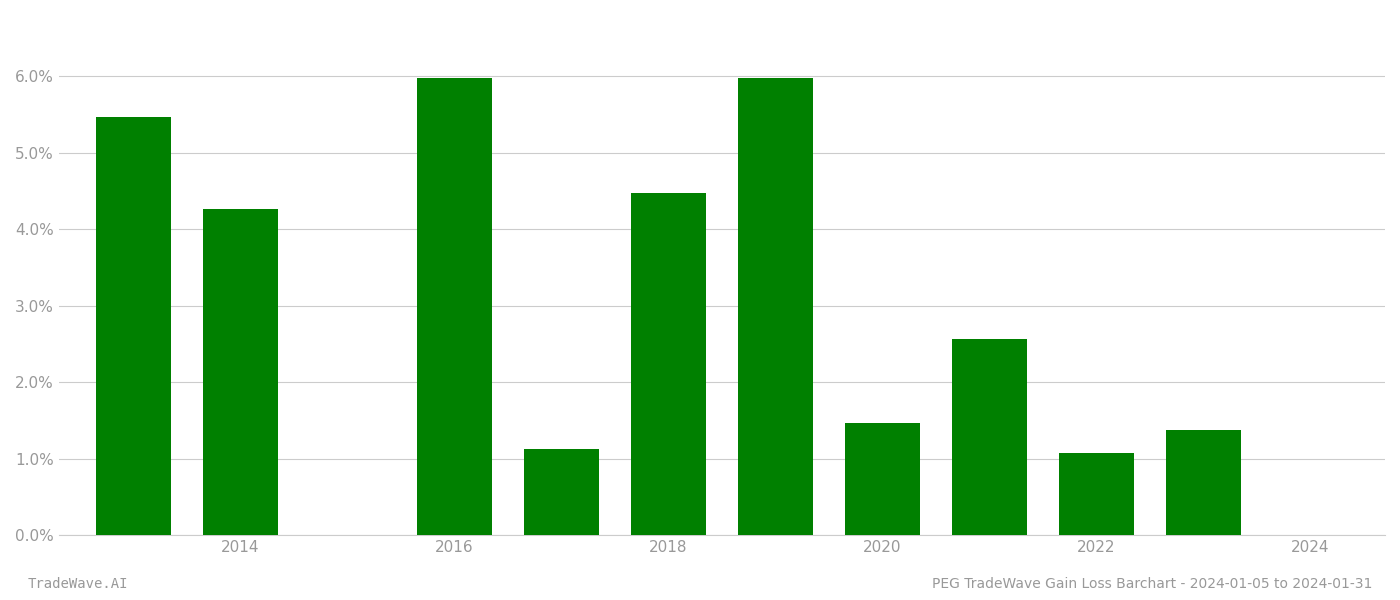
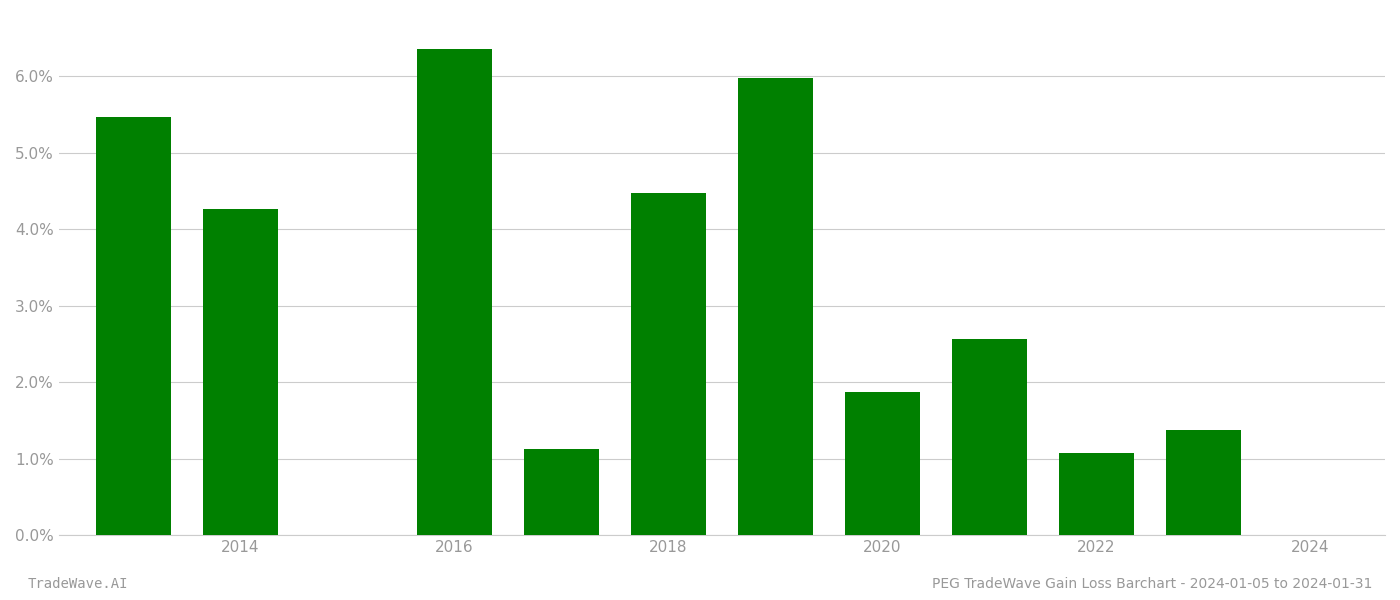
2016: 5.98% -> 6.35%
2020: 1.46% -> 1.87%
